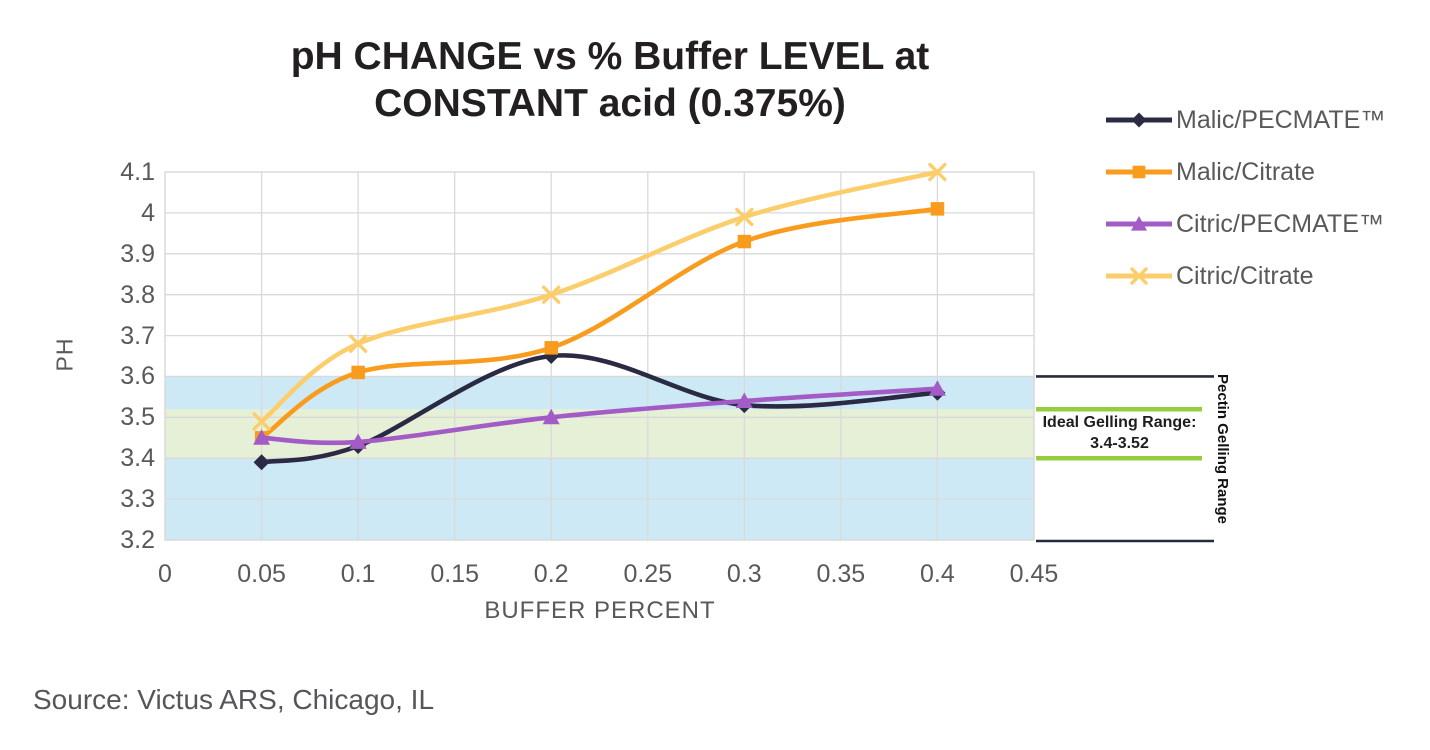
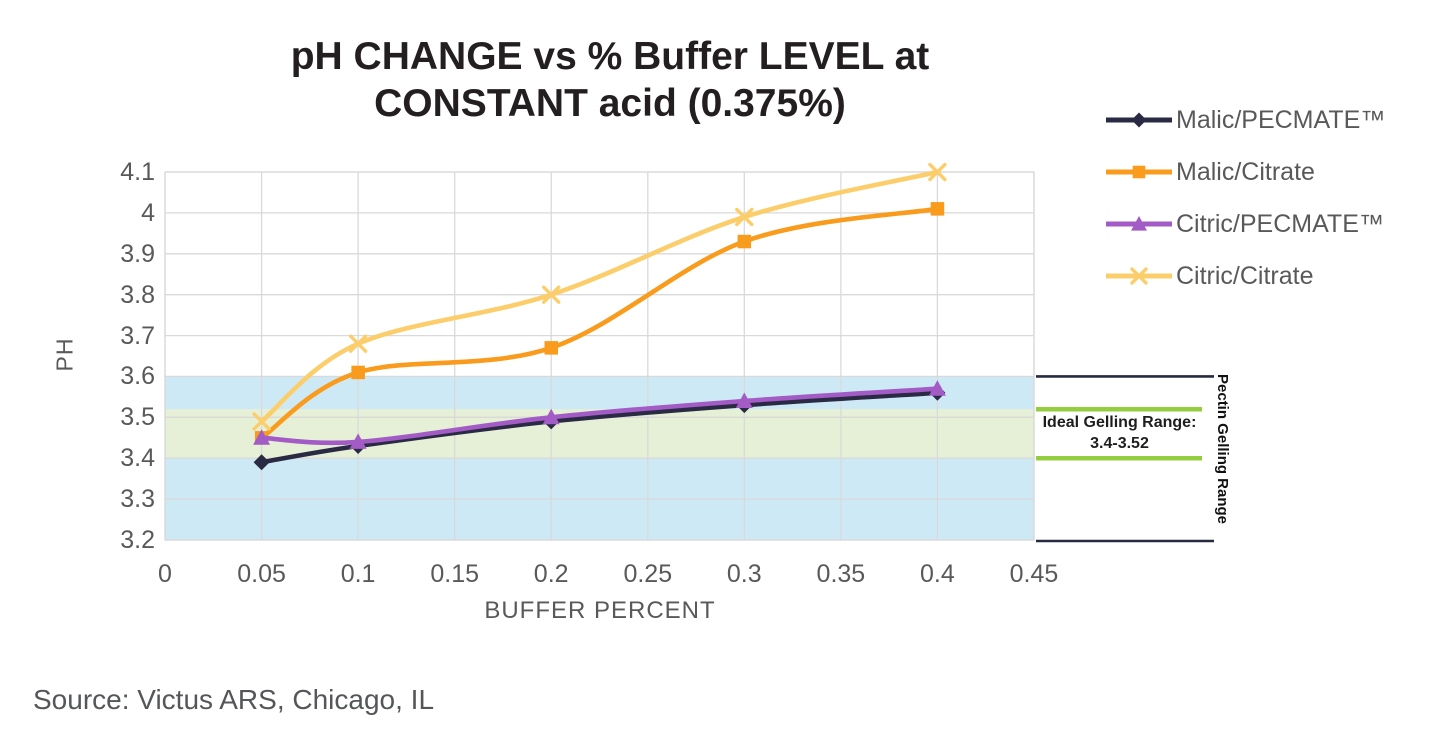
Malic/PECMATE™/0.2: 3.65 -> 3.49
